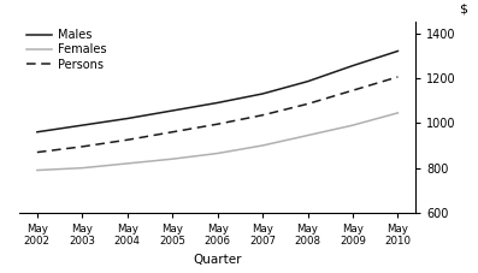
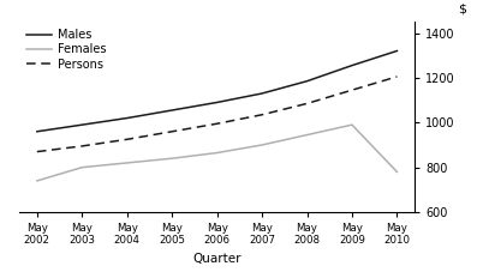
Females/May 2002: 790 -> 740
Females/May 2010: 1040 -> 780
